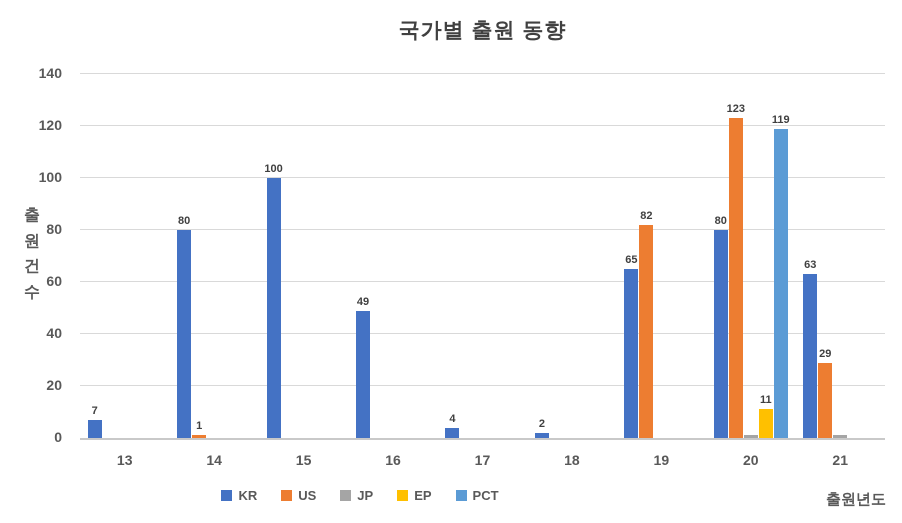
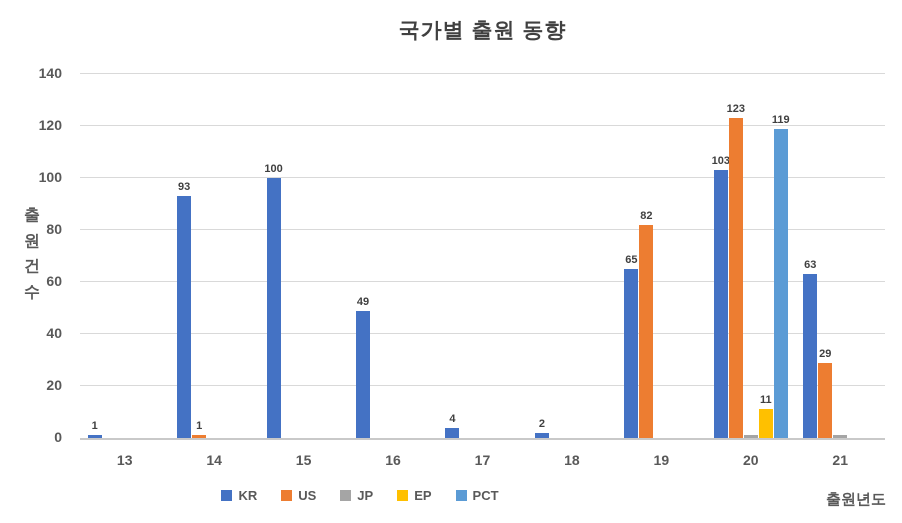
KR/13: 7 -> 1
KR/14: 80 -> 93
KR/20: 80 -> 103
